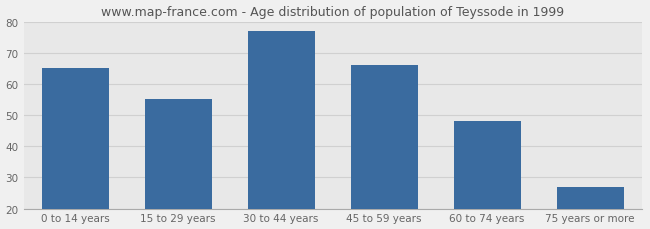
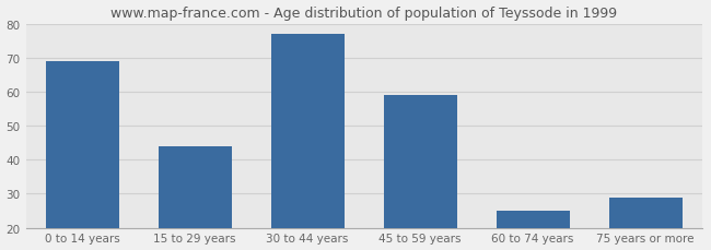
0 to 14 years: 65 -> 69
15 to 29 years: 55 -> 44
45 to 59 years: 66 -> 59
60 to 74 years: 48 -> 25
75 years or more: 27 -> 29
